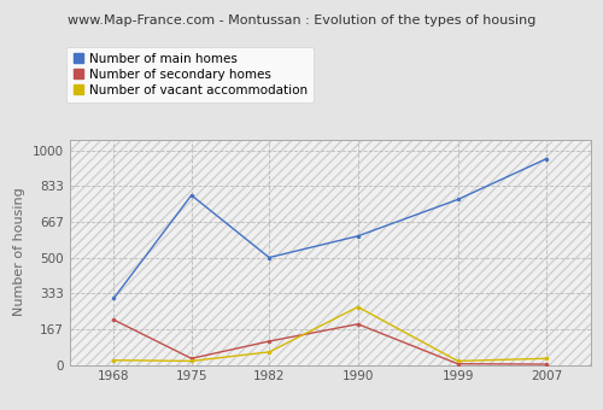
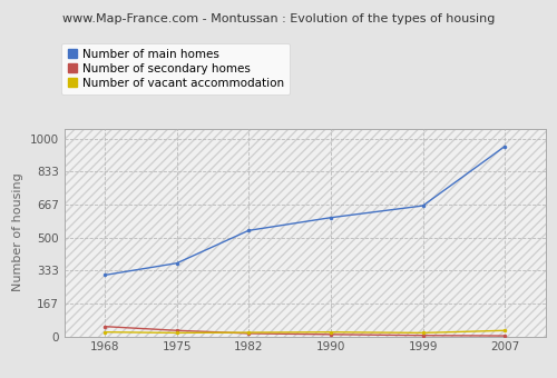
Number of secondary homes/1968: 210 -> 50
Number of main homes/1975: 790 -> 370
Number of main homes/1982: 500 -> 540
Number of secondary homes/1982: 110 -> 20
Number of vacant accommodation/1982: 60 -> 20
Number of secondary homes/1990: 190 -> 10
Number of vacant accommodation/1990: 270 -> 20
Number of main homes/1999: 770 -> 660
